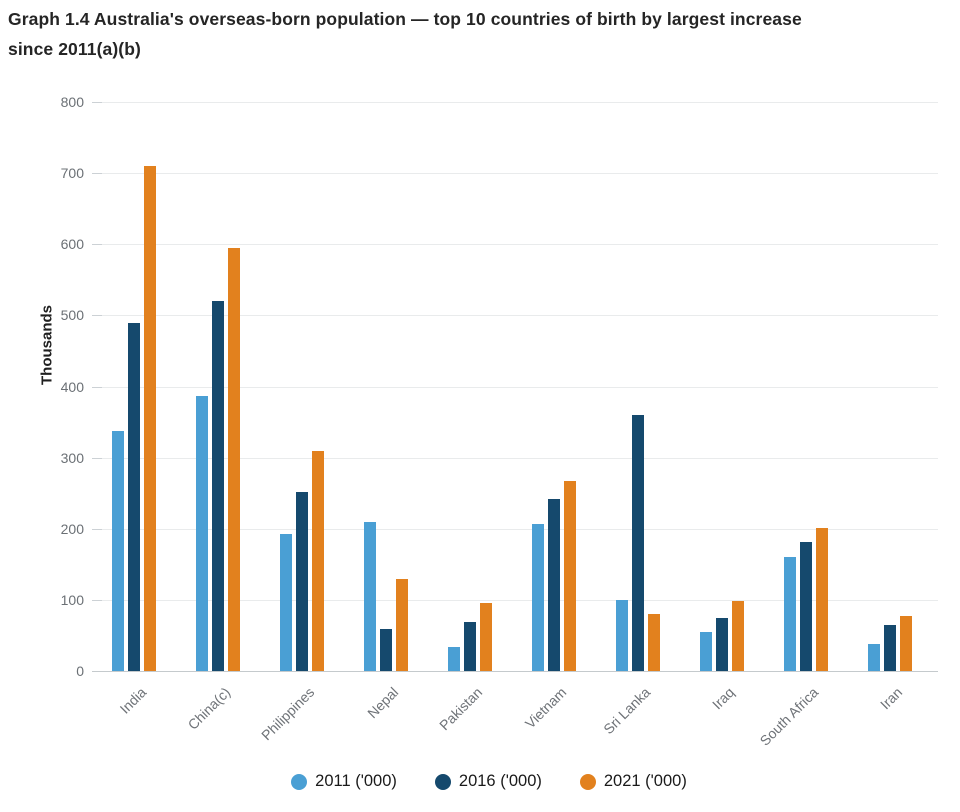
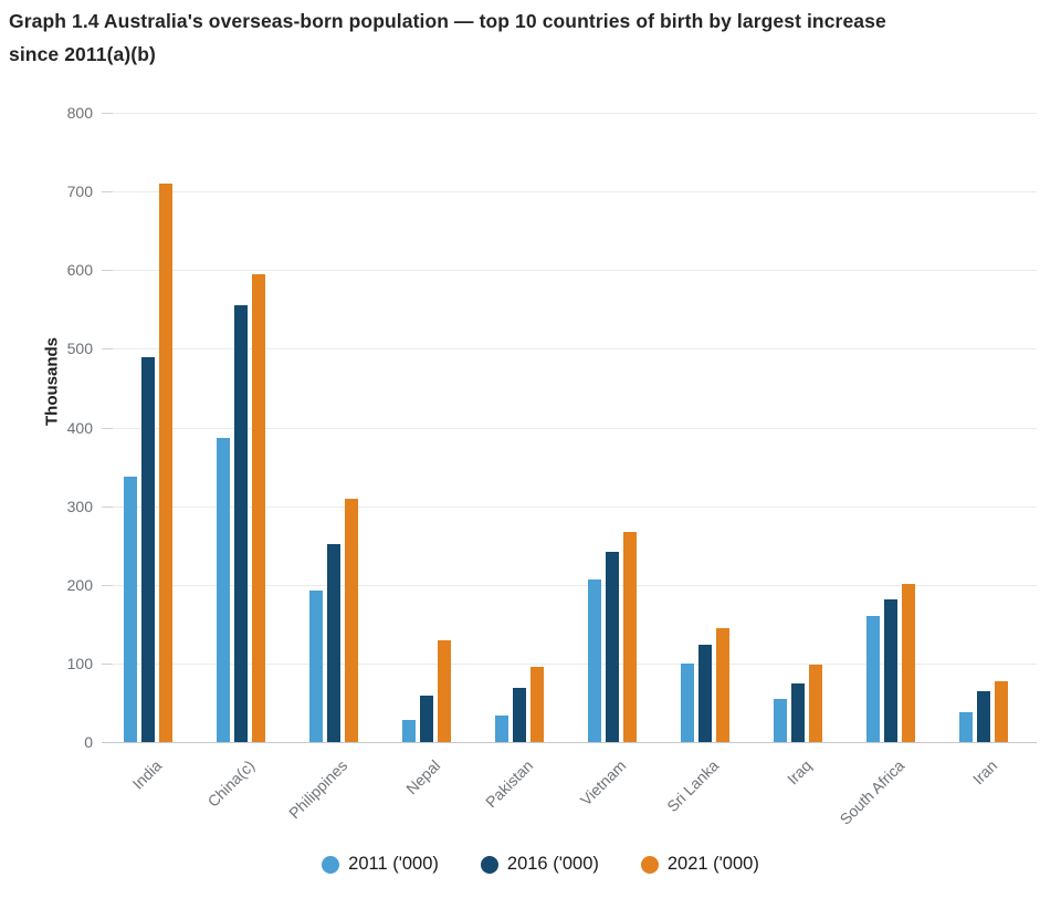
2016 ('000)/China(c): 520 -> 560
2011 ('000)/Nepal: 210 -> 30
2016 ('000)/Sri Lanka: 360 -> 120
2021 ('000)/Sri Lanka: 80 -> 140
